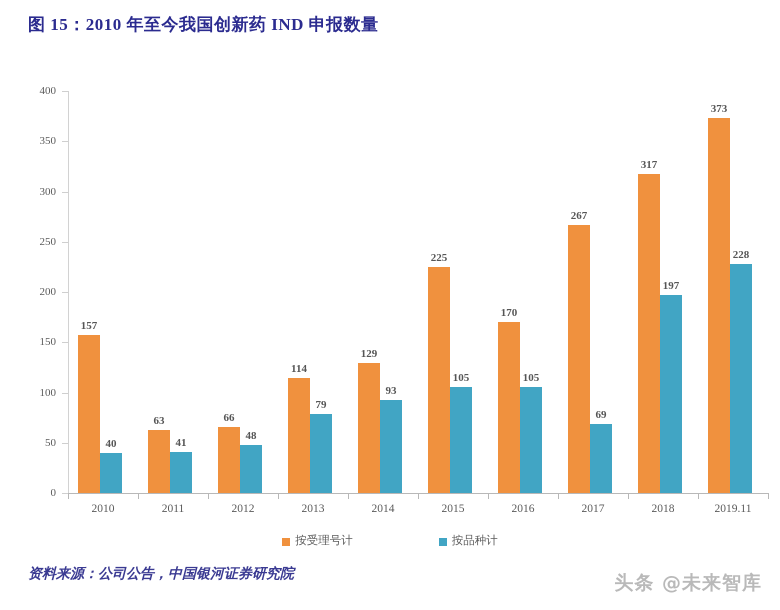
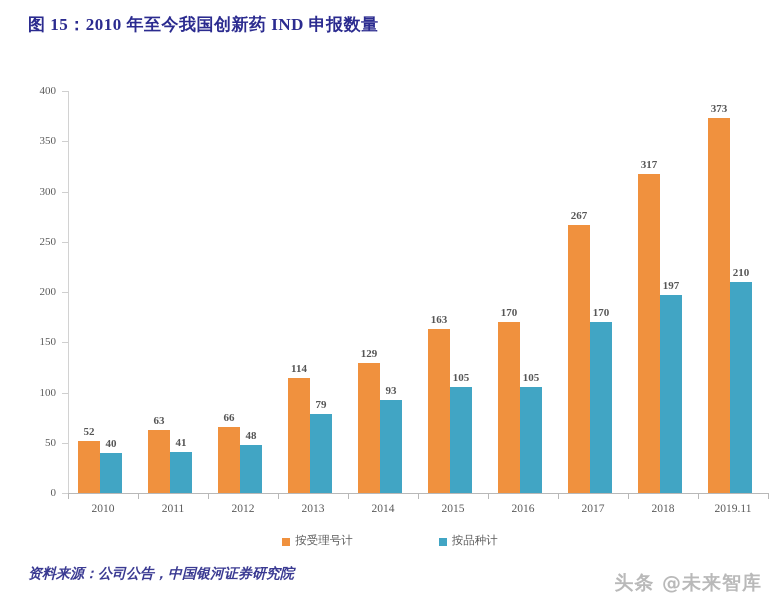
按受理号计/2010: 157 -> 52
按受理号计/2015: 225 -> 163
按品种计/2017: 69 -> 170
按品种计/2019.11: 228 -> 210
